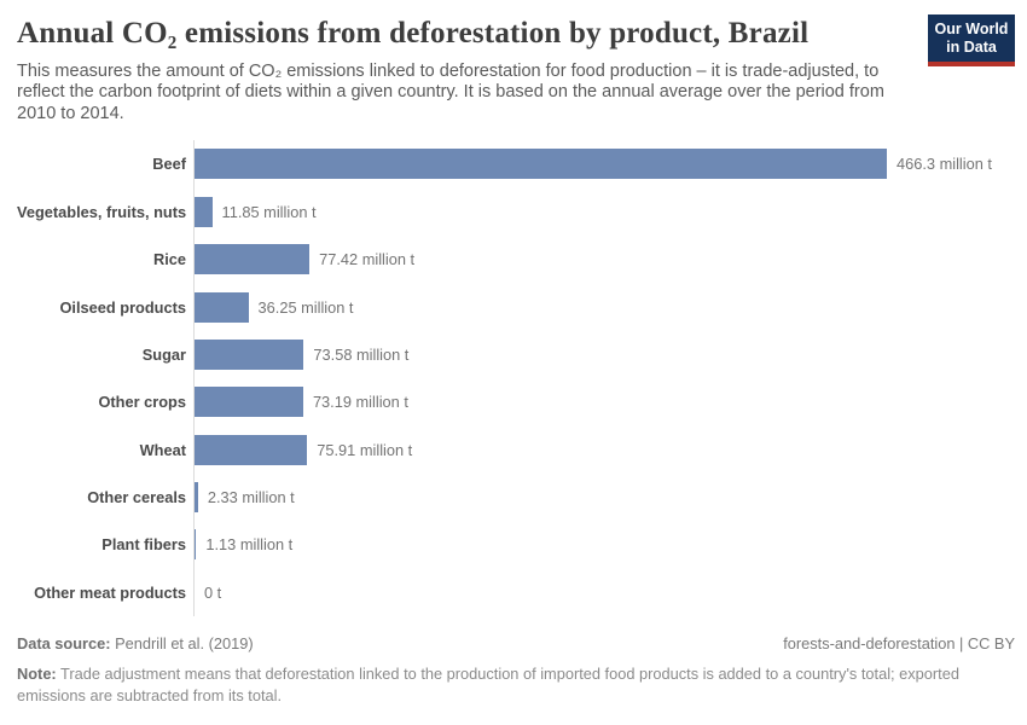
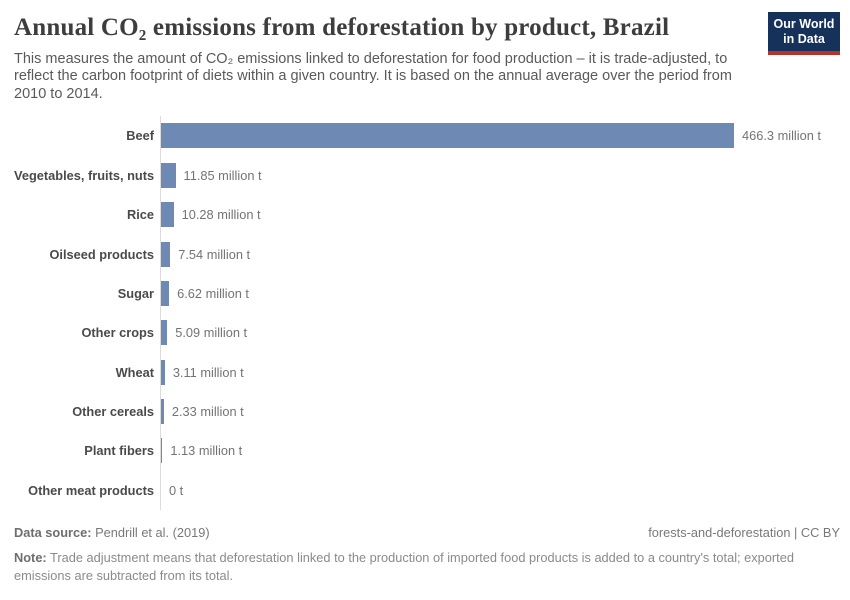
Rice: 77.42 -> 10.28
Oilseed products: 36.25 -> 7.54
Sugar: 73.58 -> 6.62
Other crops: 73.19 -> 5.09
Wheat: 75.91 -> 3.11
